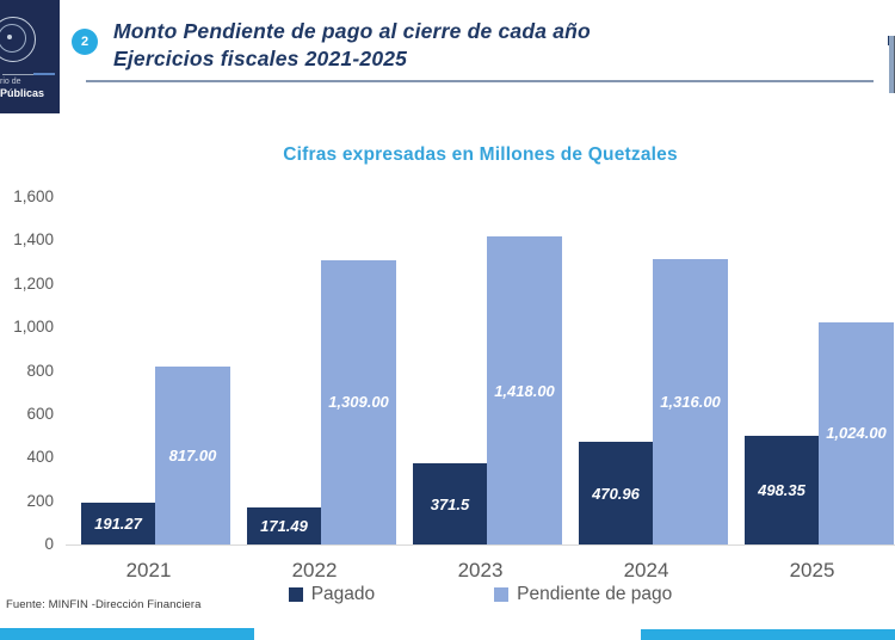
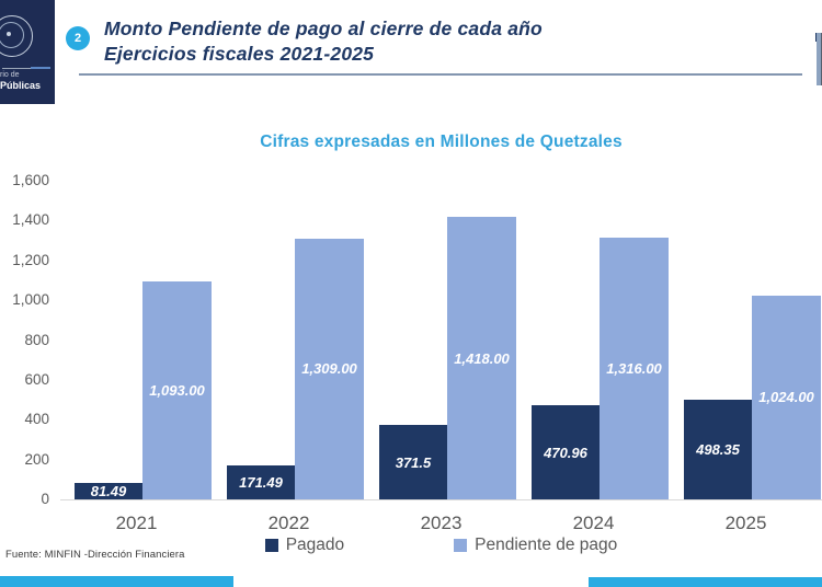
Pagado/2021: 191.27 -> 81.49
Pendiente de pago/2021: 817.00 -> 1,093.00
